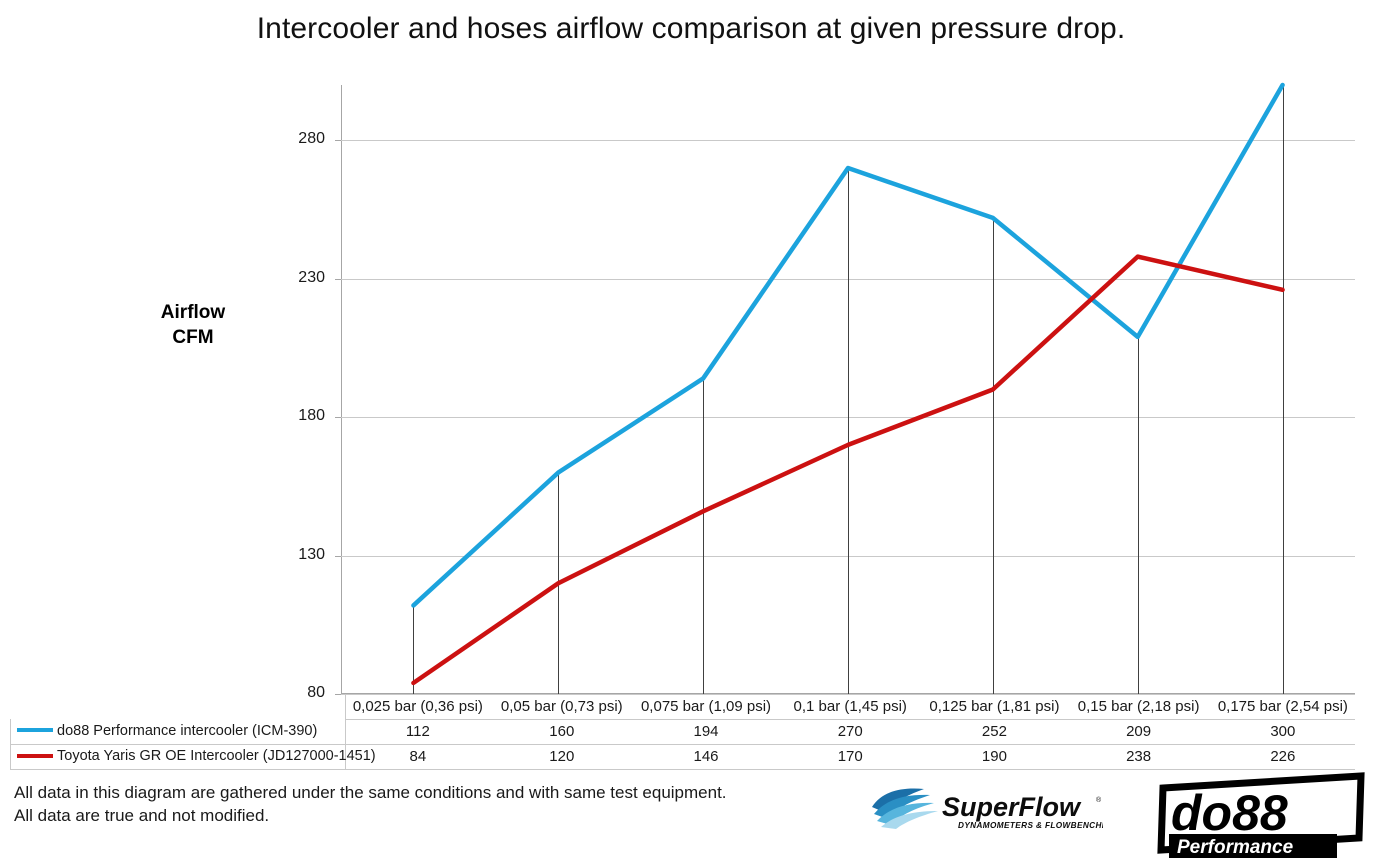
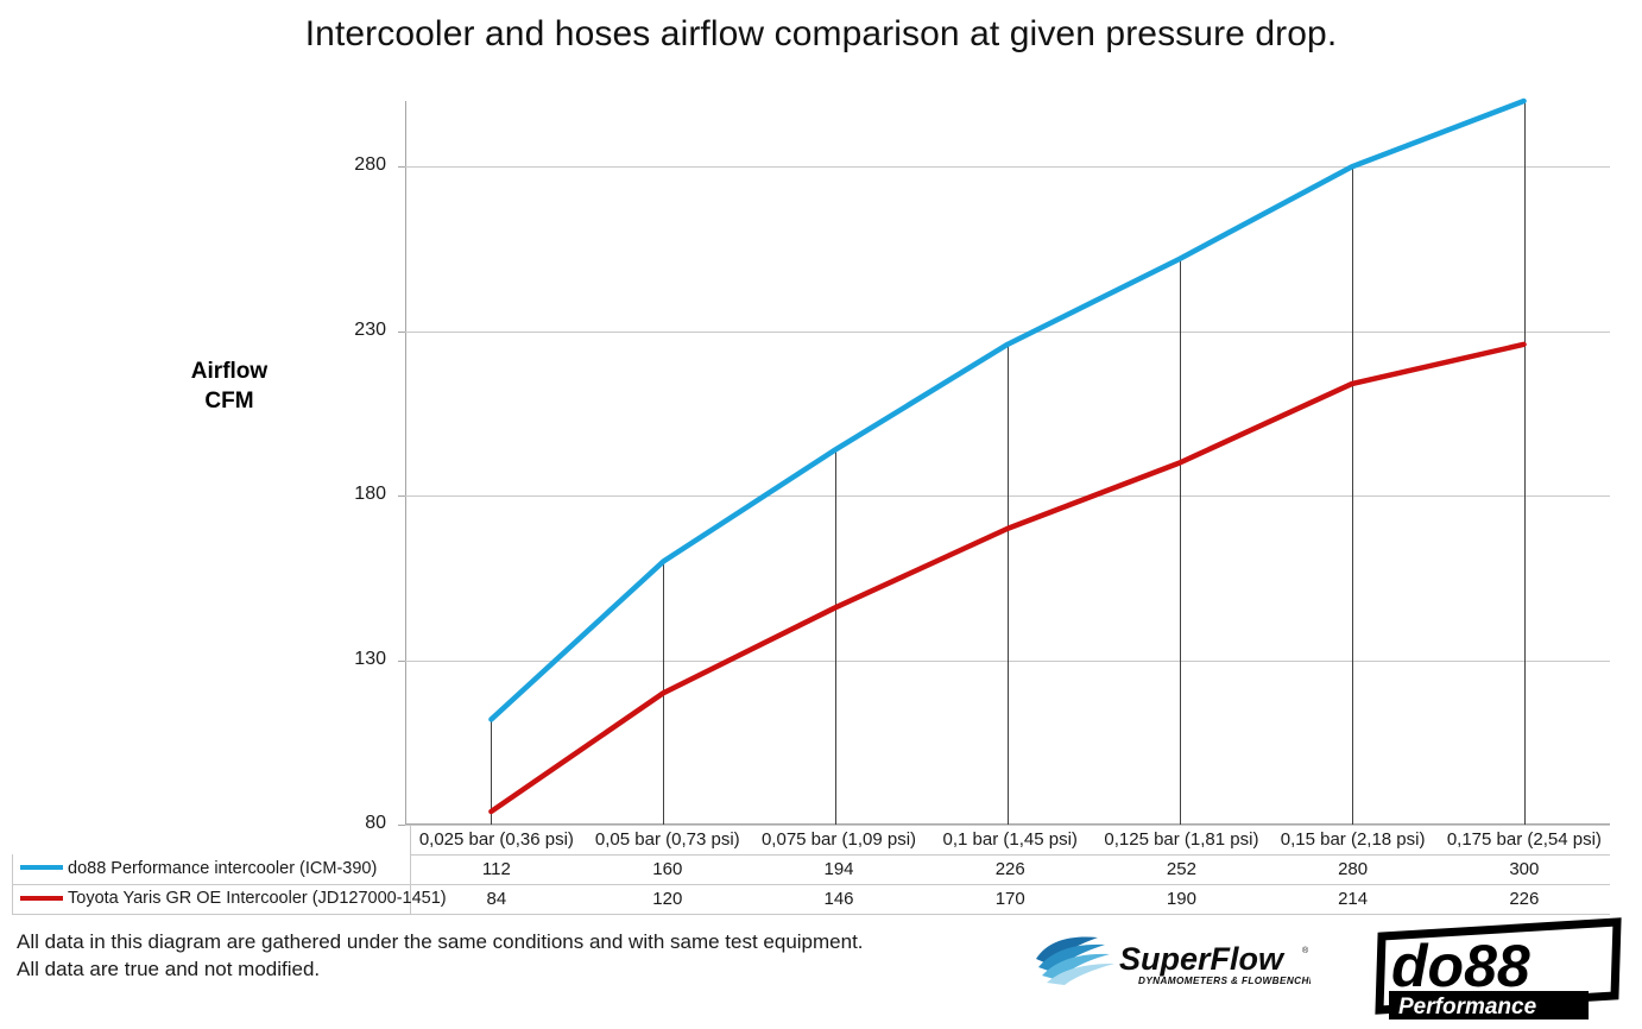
do88 Performance intercooler (ICM-390)/0,1 bar (1,45 psi): 270 -> 226
do88 Performance intercooler (ICM-390)/0,15 bar (2,18 psi): 209 -> 280
Toyota Yaris GR OE Intercooler (JD127000-1451)/0,15 bar (2,18 psi): 238 -> 214
